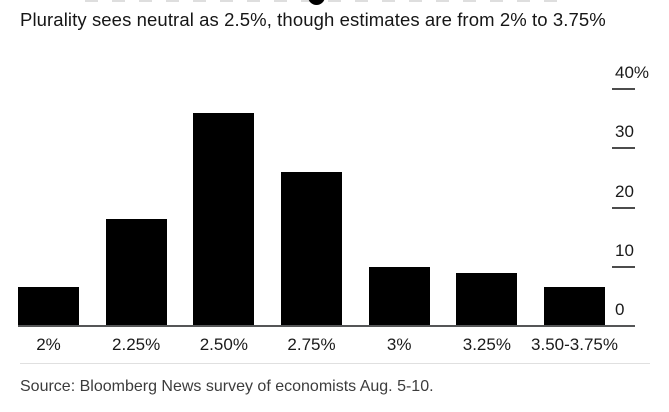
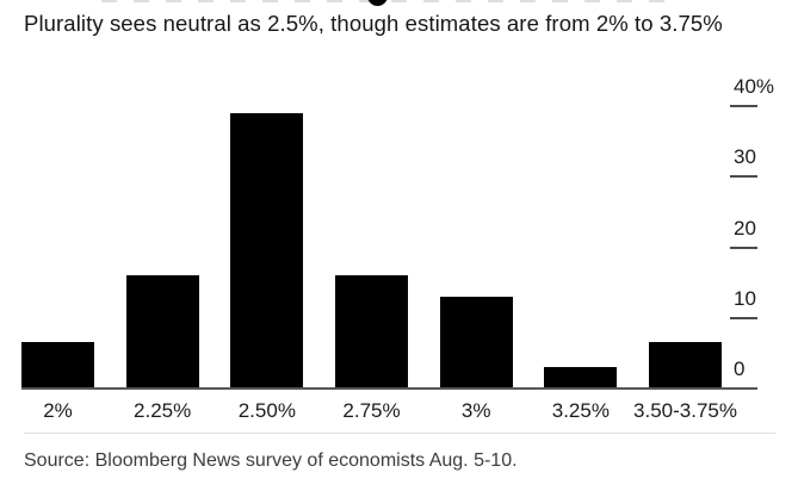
2.25%: 18% -> 16%
2.50%: 36% -> 39%
2.75%: 26% -> 16%
3%: 10% -> 13%
3.25%: 9% -> 3%
